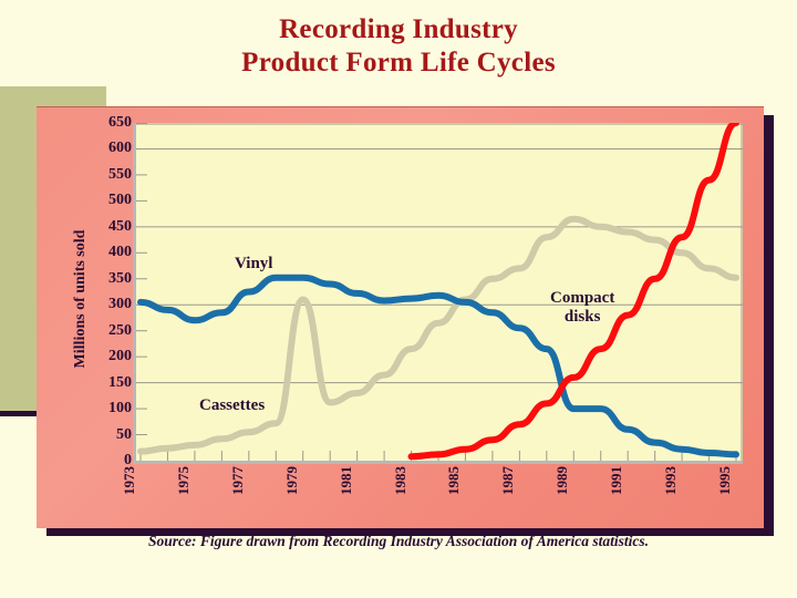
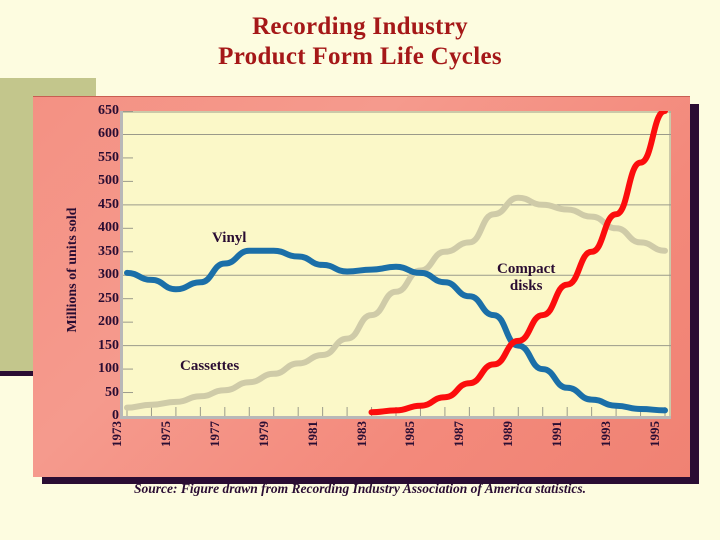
Cassettes/1979: 310 -> 90
Vinyl/1989: 100 -> 150
